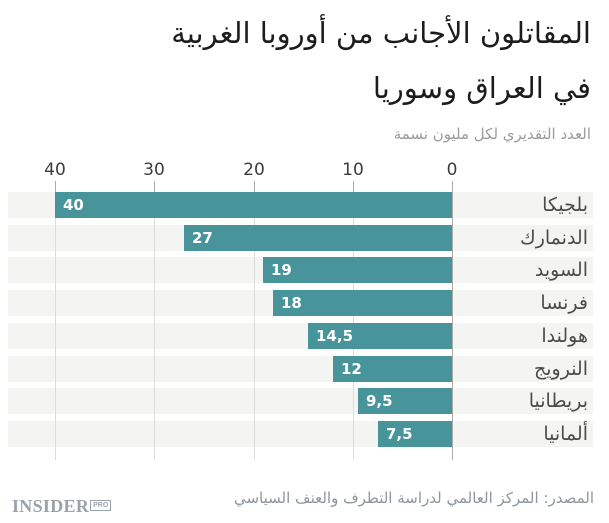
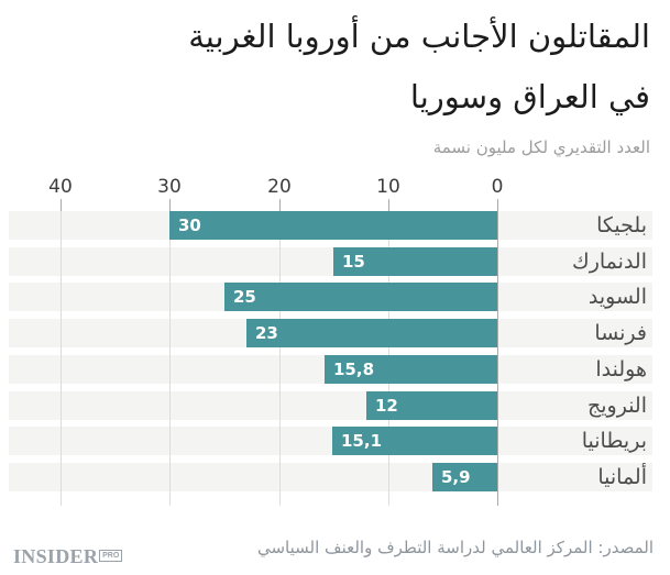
بلجيكا: 40 -> 30
الدنمارك: 27 -> 15
السويد: 19 -> 25
فرنسا: 18 -> 23
هولندا: 14,5 -> 15,8
بريطانيا: 9,5 -> 15,1
ألمانيا: 7,5 -> 5,9
